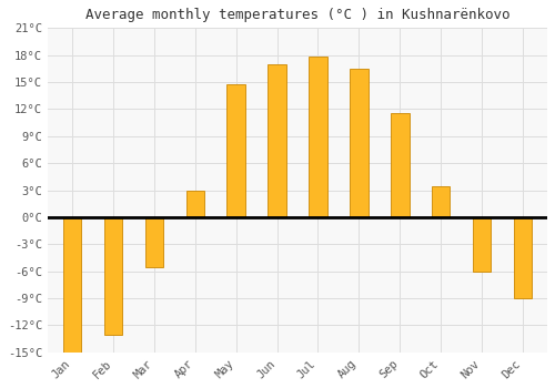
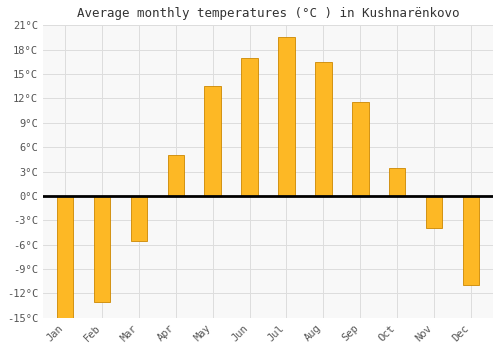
Apr: 3.0°C -> 5.0°C
May: 14.8°C -> 13.5°C
Jul: 17.8°C -> 19.5°C
Nov: -6.0°C -> -4.0°C
Dec: -9.0°C -> -11.0°C
